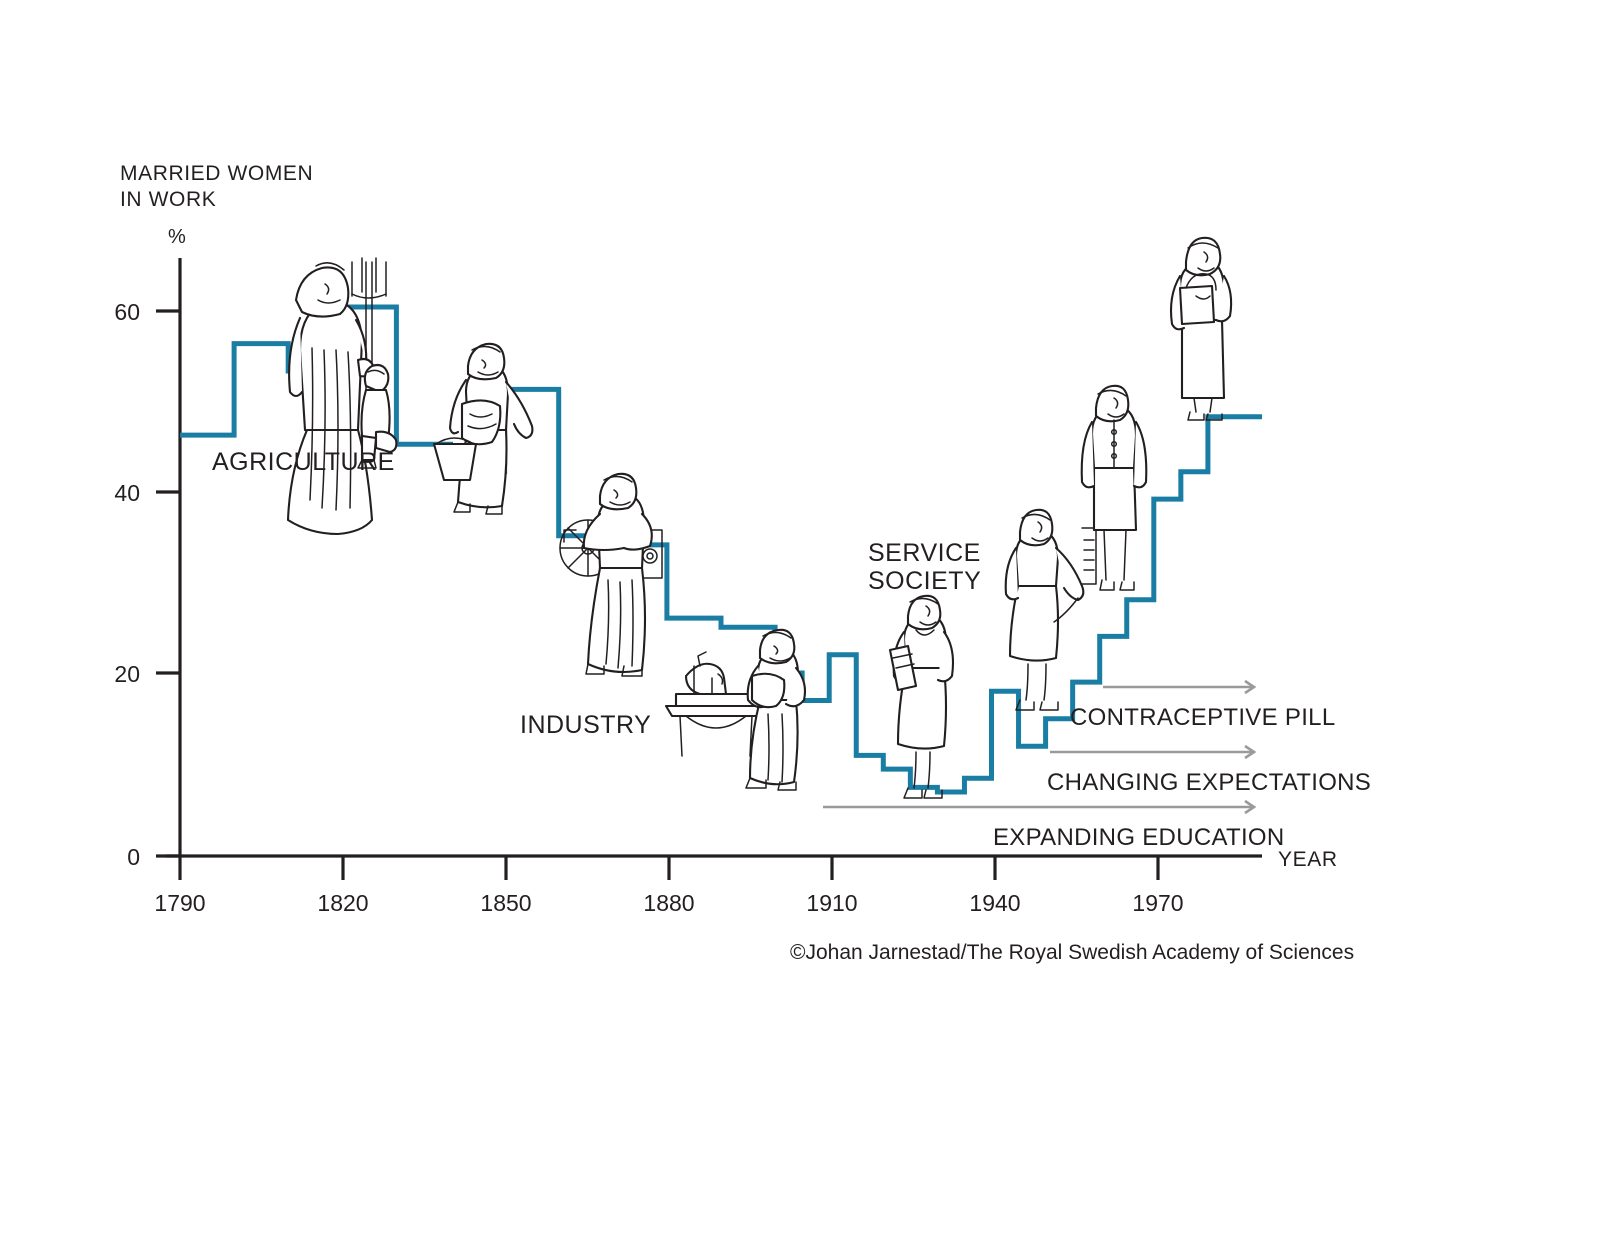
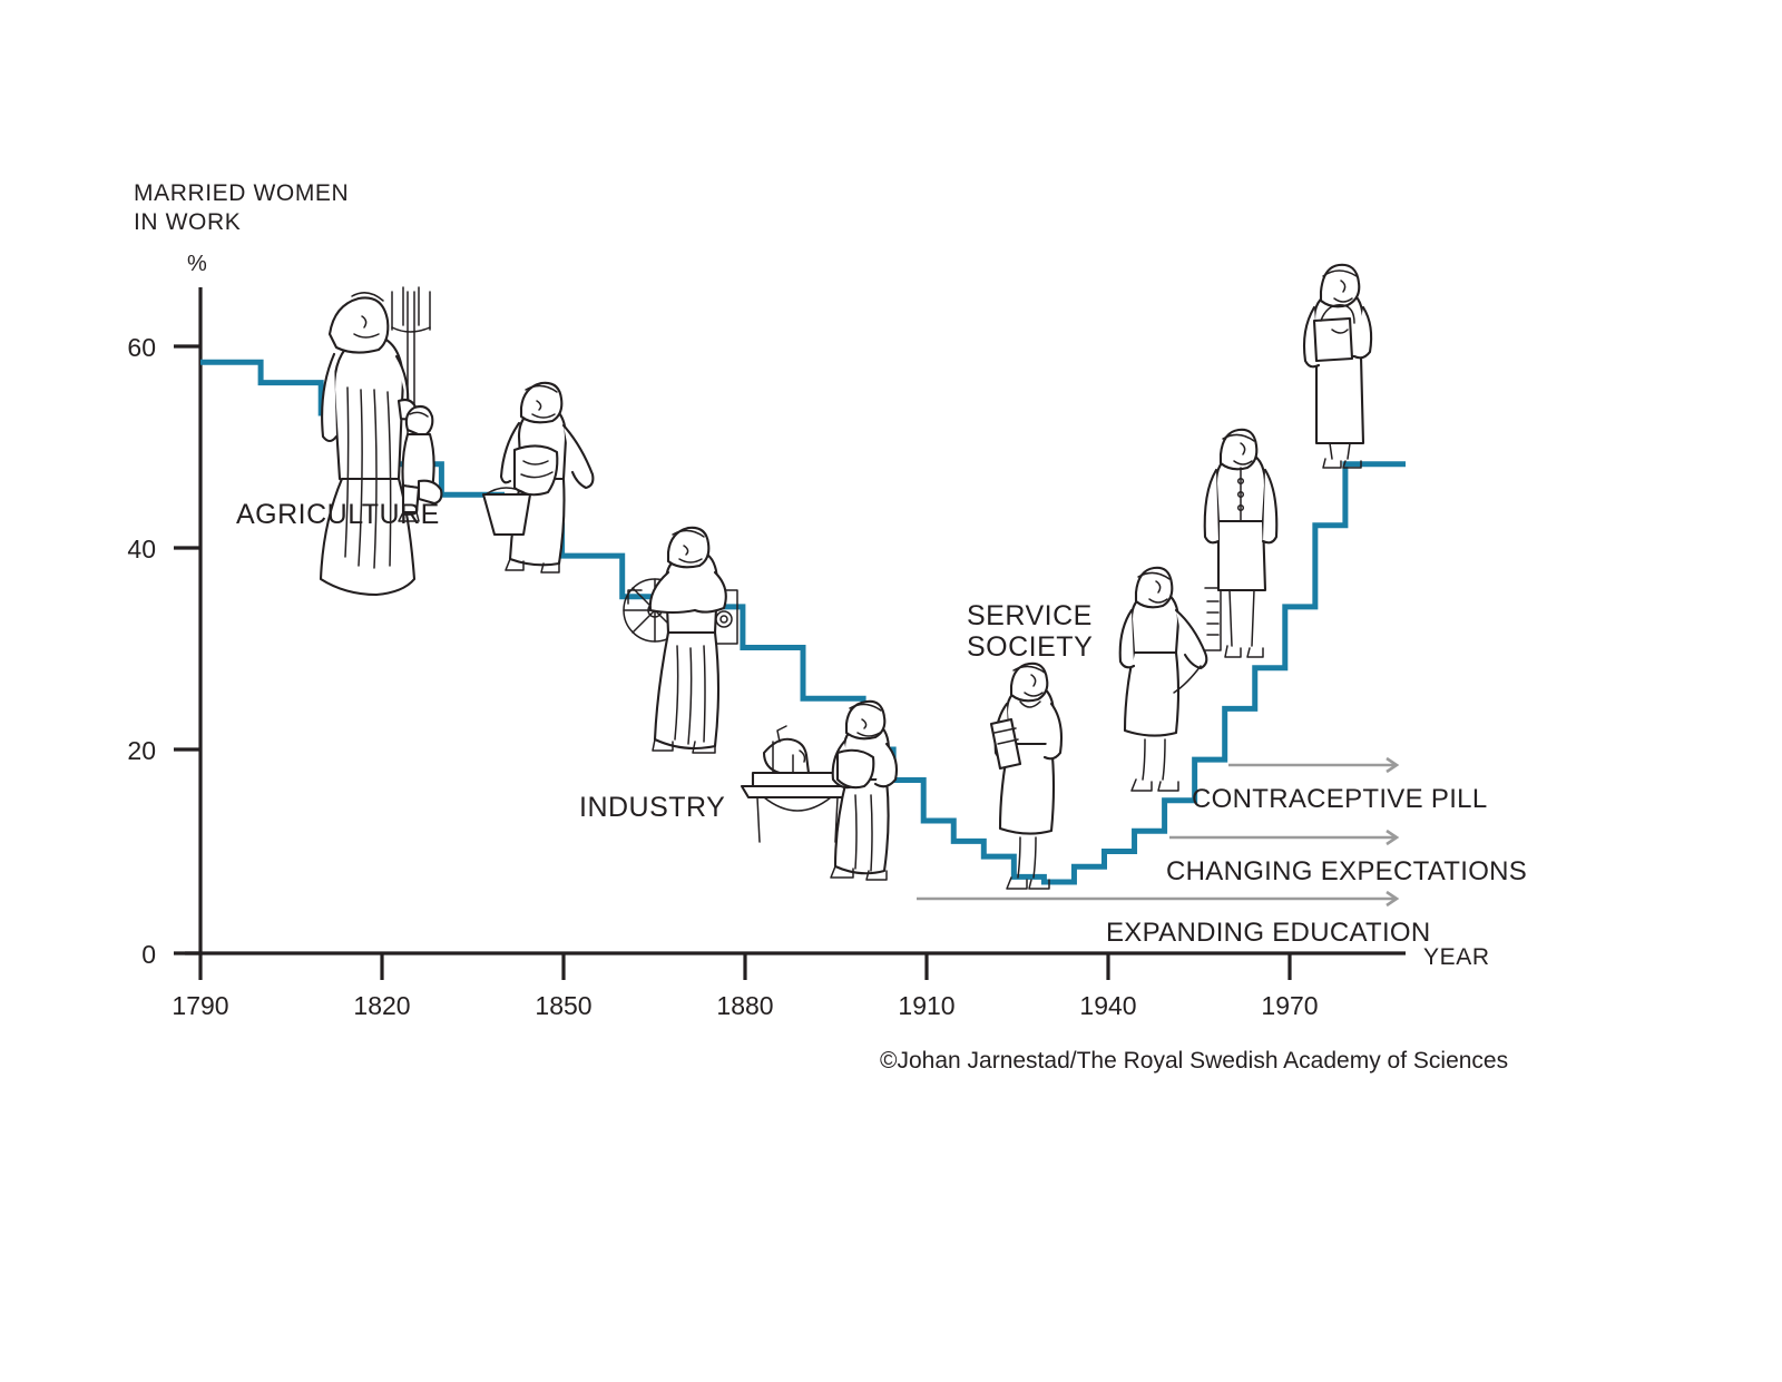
1790: 46 -> 58
1820: 60 -> 48
1850: 51 -> 39
1880: 26 -> 30
1910: 22 -> 13
1940: 18 -> 10
1970: 39 -> 34
